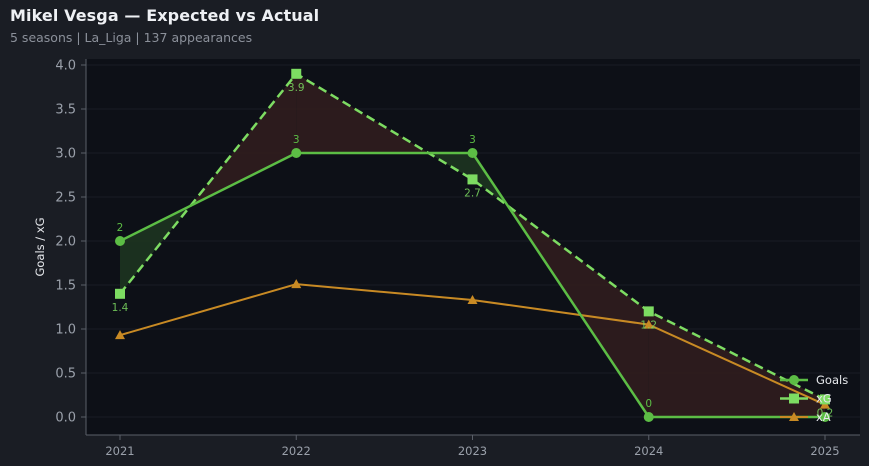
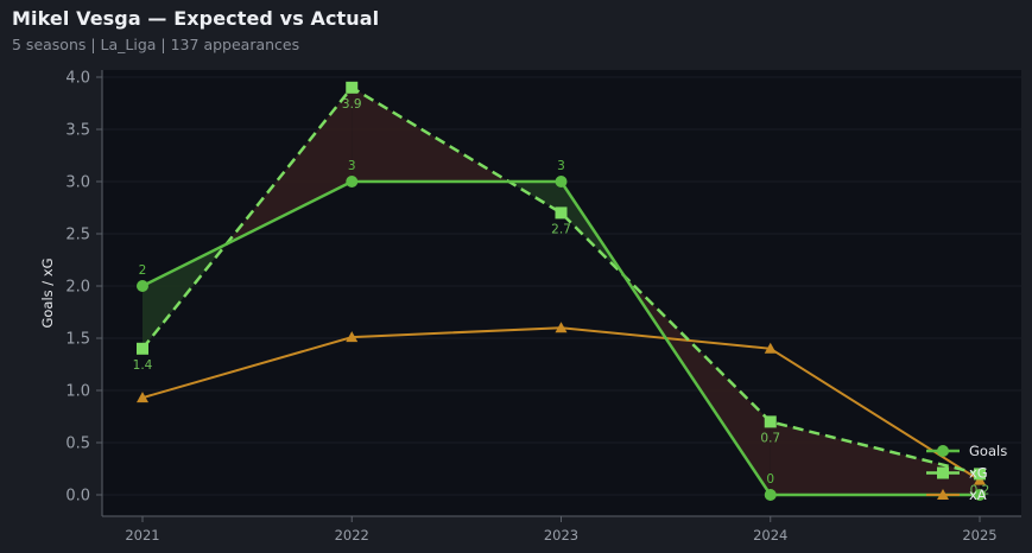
xA/2023: 1.3 -> 1.6
xG/2024: 1.2 -> 0.7
xA/2024: 1.1 -> 1.4
